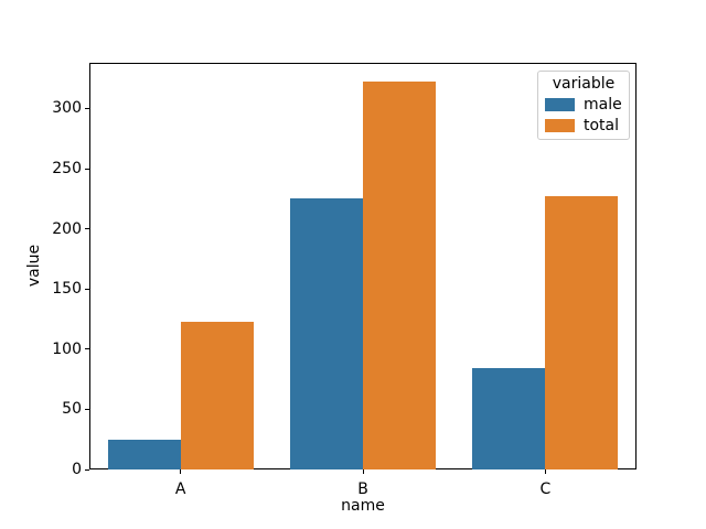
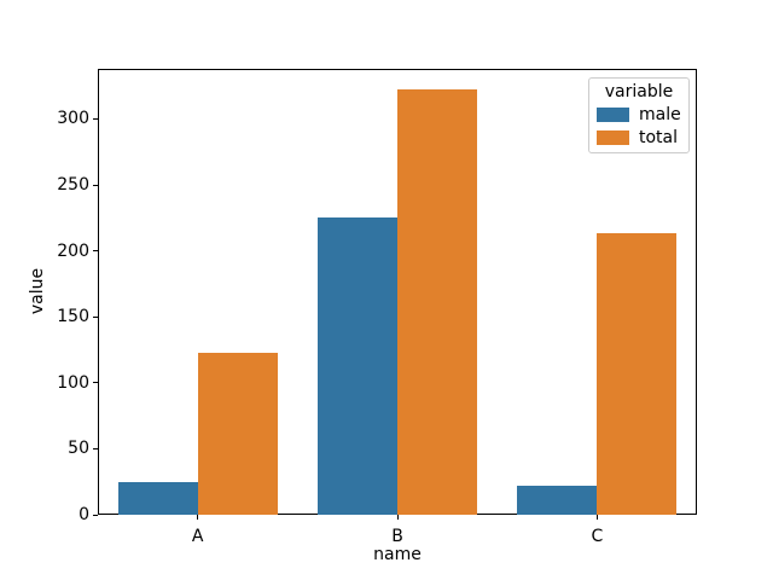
male/C: 84 -> 22
total/C: 227 -> 213
